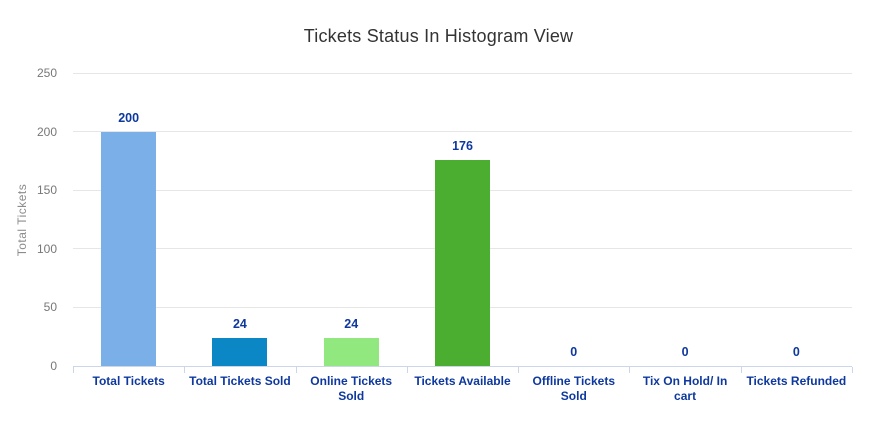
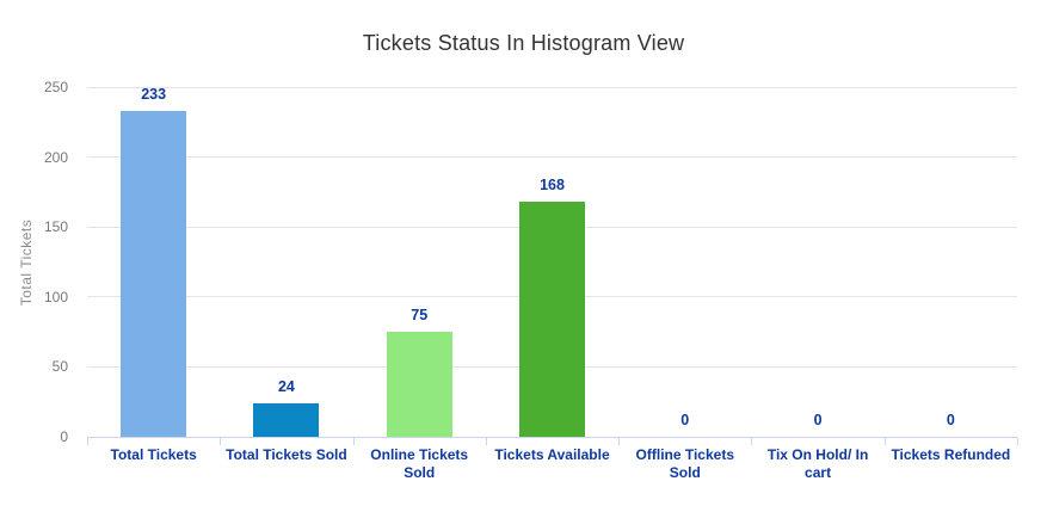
Total Tickets: 200 -> 233
Online Tickets Sold: 24 -> 75
Tickets Available: 176 -> 168
